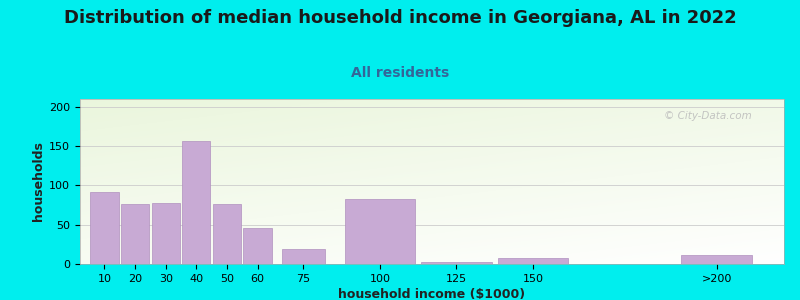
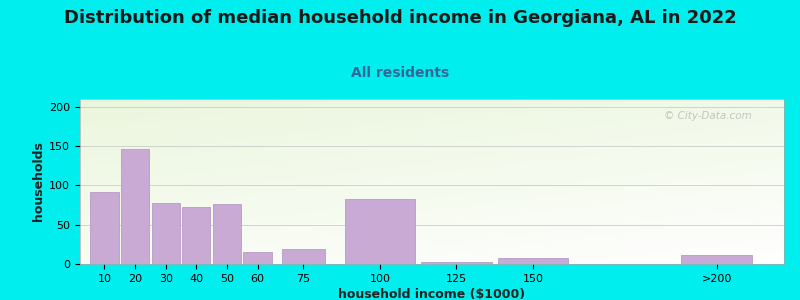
20: 76 -> 146
40: 156 -> 73
60: 46 -> 15
